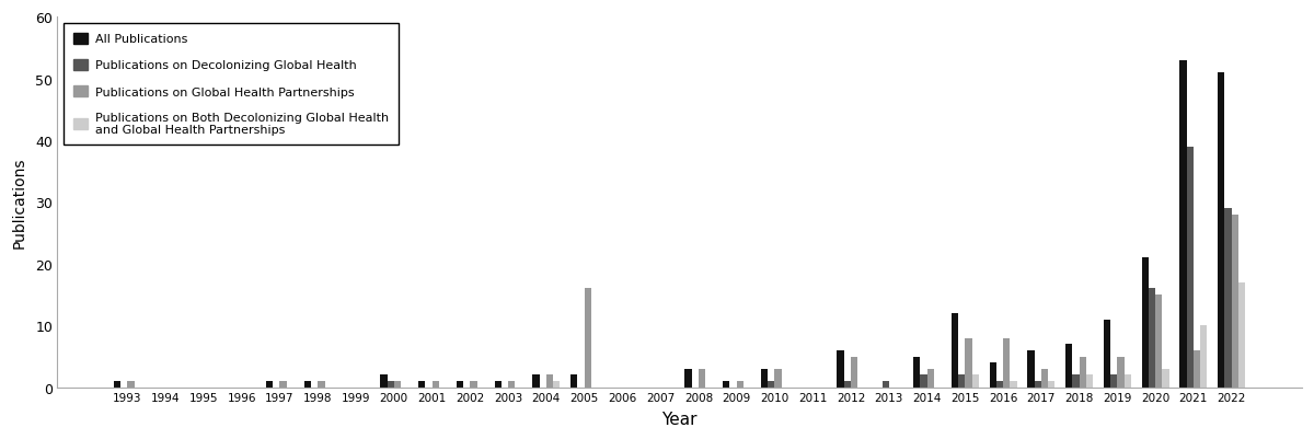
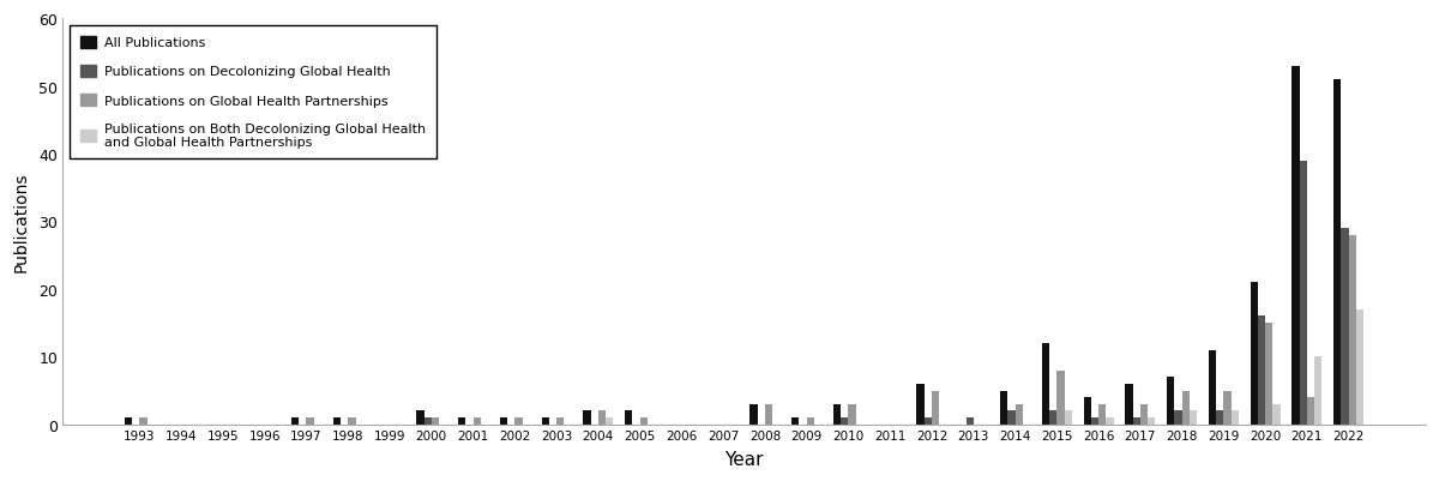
Publications on Global Health Partnerships/2005: 16 -> 1
Publications on Global Health Partnerships/2016: 8 -> 3
Publications on Global Health Partnerships/2021: 6 -> 4
